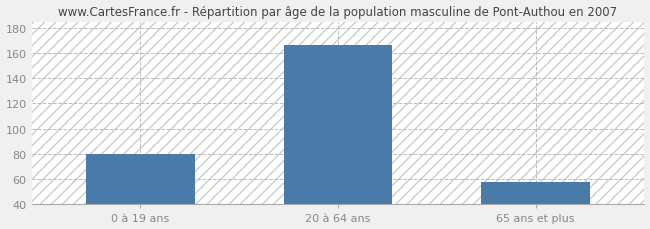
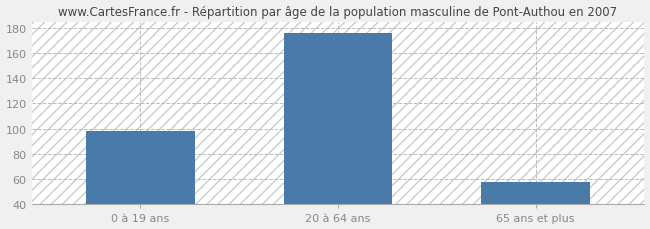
0 à 19 ans: 80 -> 98
20 à 64 ans: 166 -> 176
